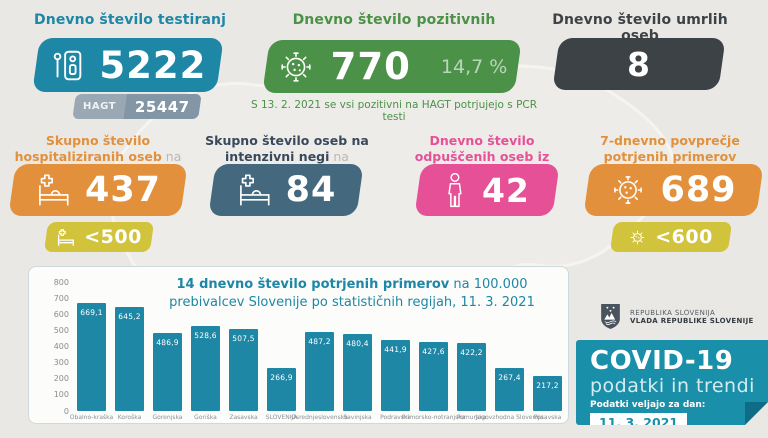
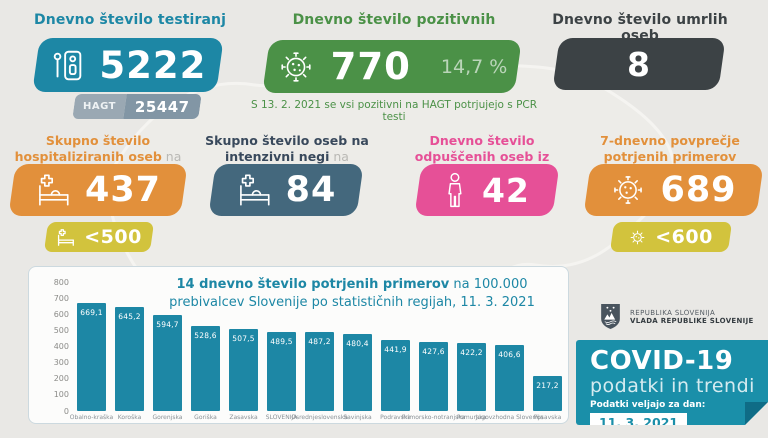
Gorenjska: 486,9 -> 594,7
SLOVENIJA: 266,9 -> 489,5
Jugovzhodna Slovenija: 267,4 -> 406,6
